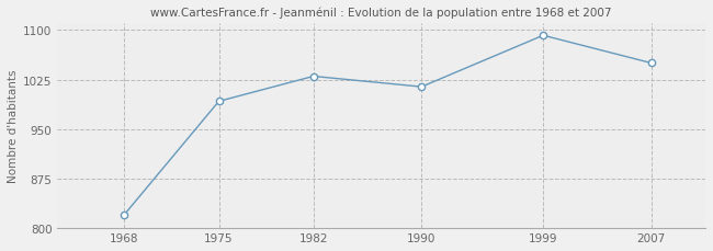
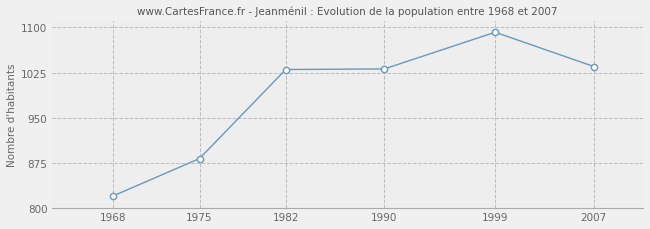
1975: 992 -> 882
1990: 1014 -> 1031
2007: 1050 -> 1035
